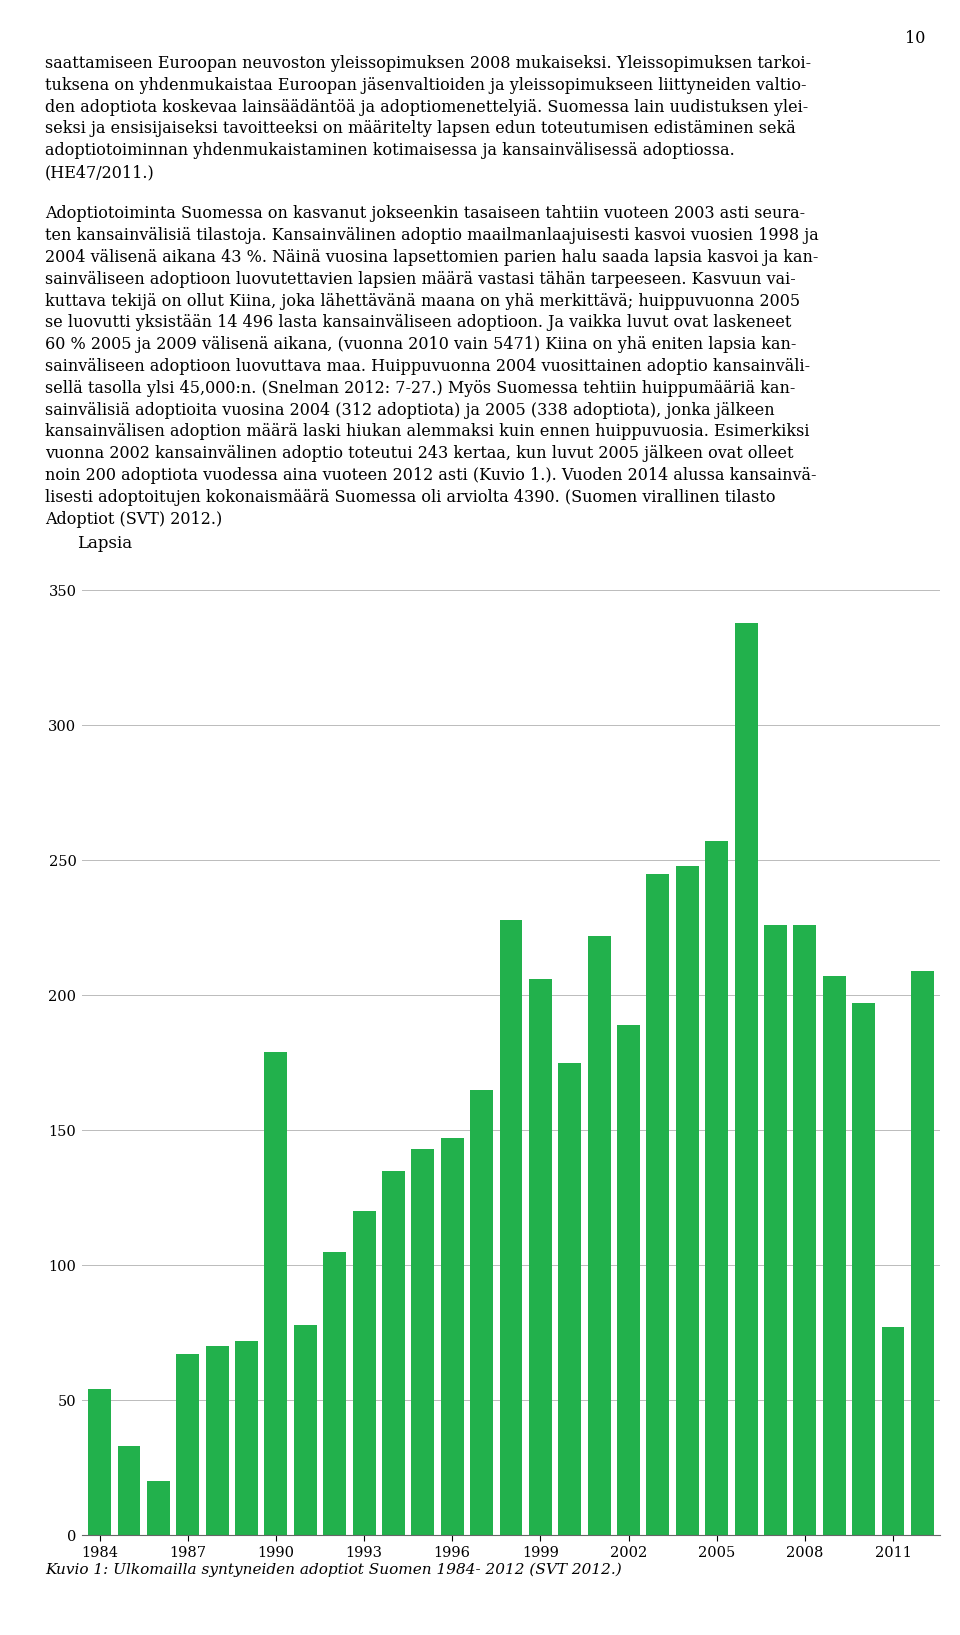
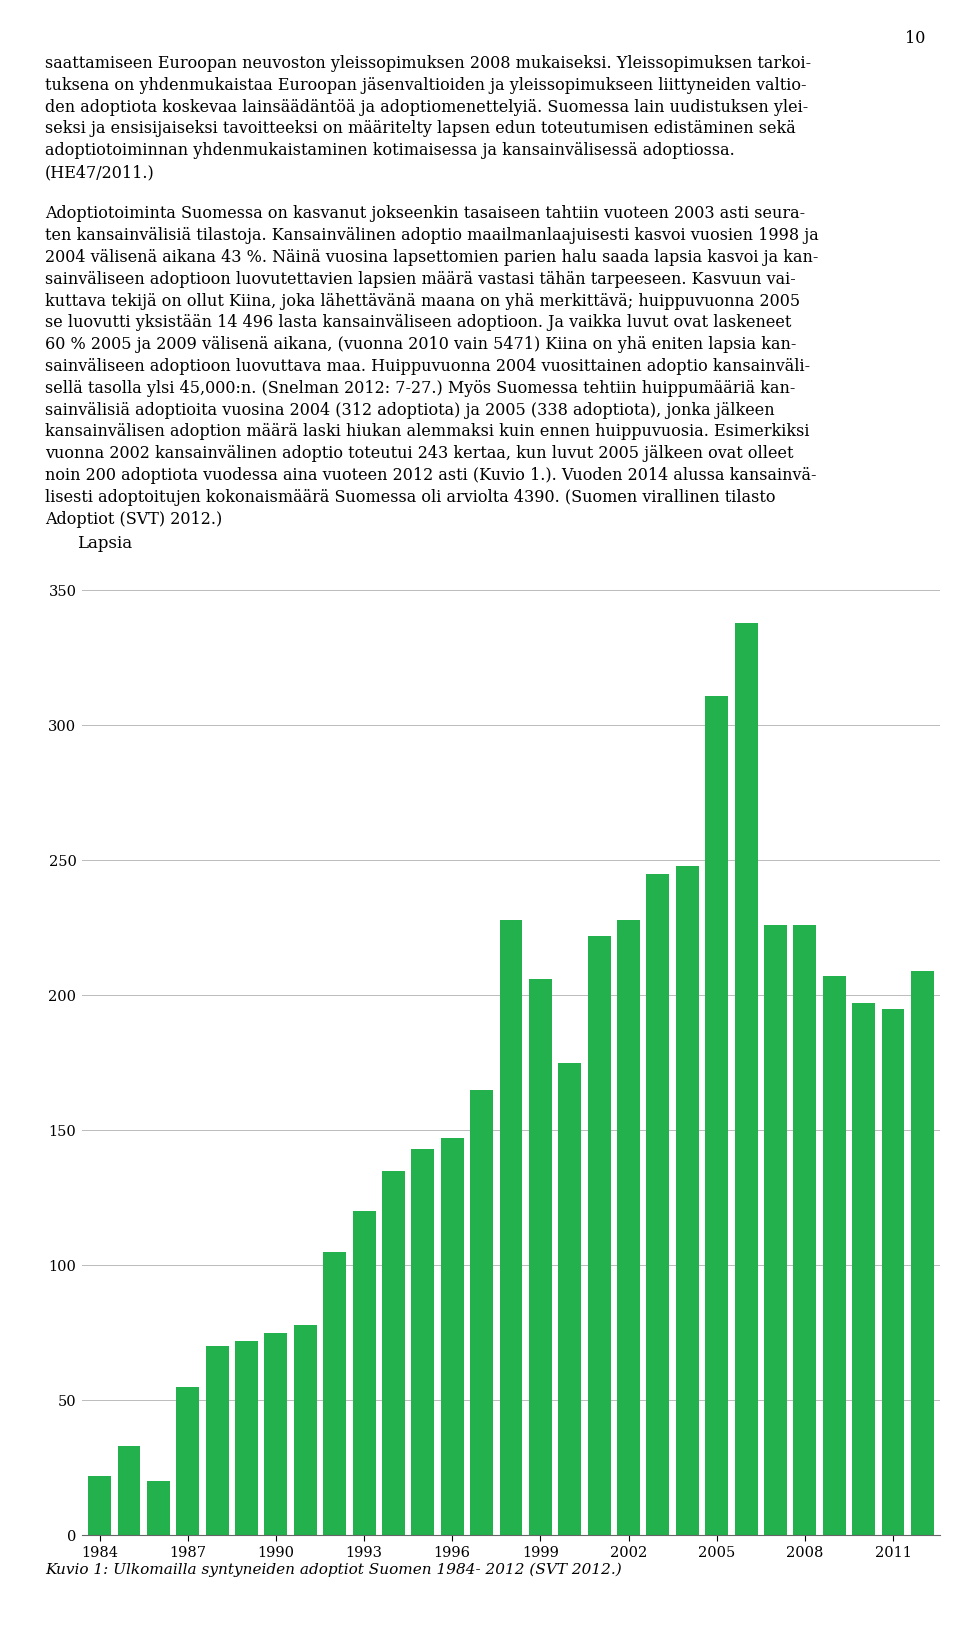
1984: 54 -> 22
1987: 67 -> 55
1990: 179 -> 75
2002: 189 -> 228
2005: 257 -> 311
2011: 77 -> 195
